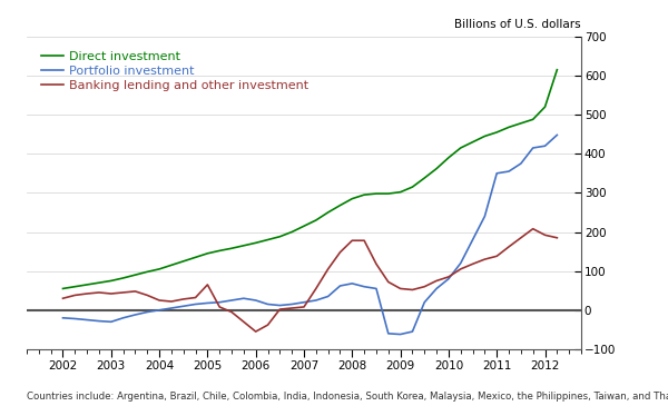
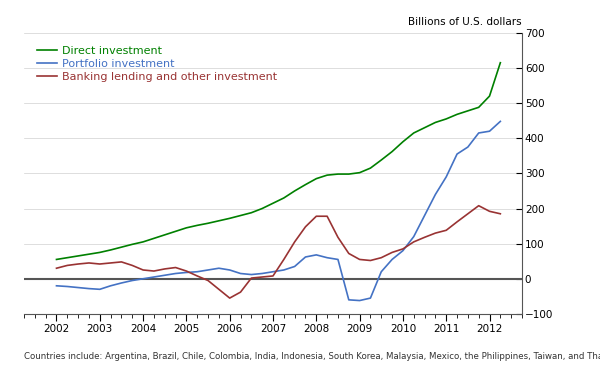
Banking lending and other investment/2005: 65 -> 22
Portfolio investment/2011: 350 -> 290
